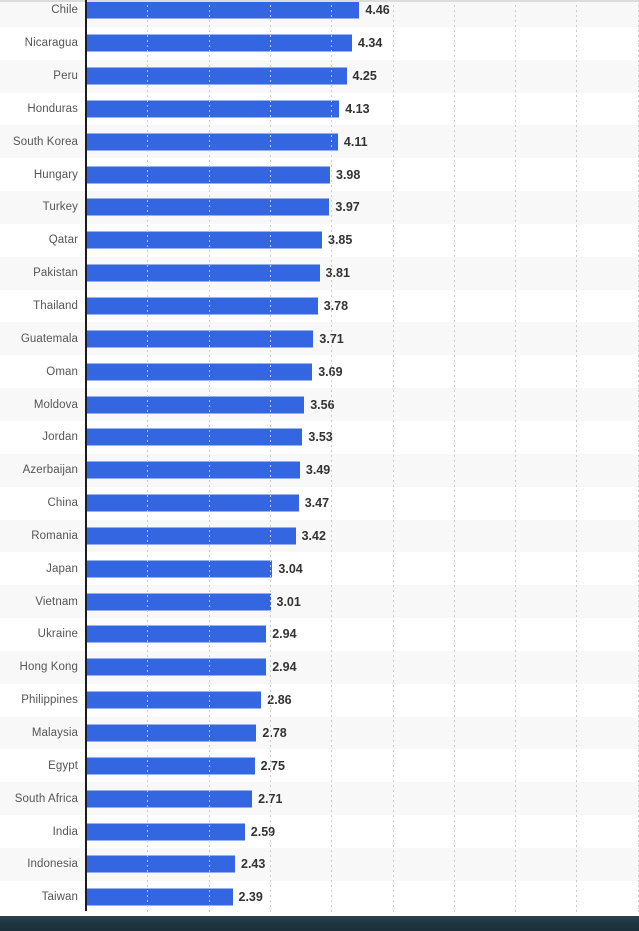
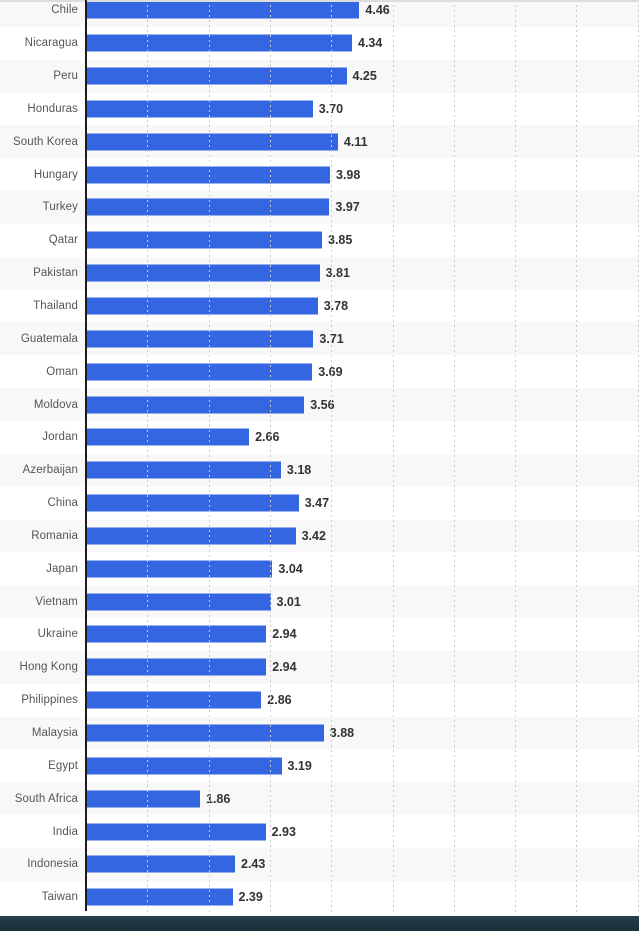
Honduras: 4.13 -> 3.70
Jordan: 3.53 -> 2.66
Azerbaijan: 3.49 -> 3.18
Malaysia: 2.78 -> 3.88
Egypt: 2.75 -> 3.19
South Africa: 2.71 -> 1.86
India: 2.59 -> 2.93
